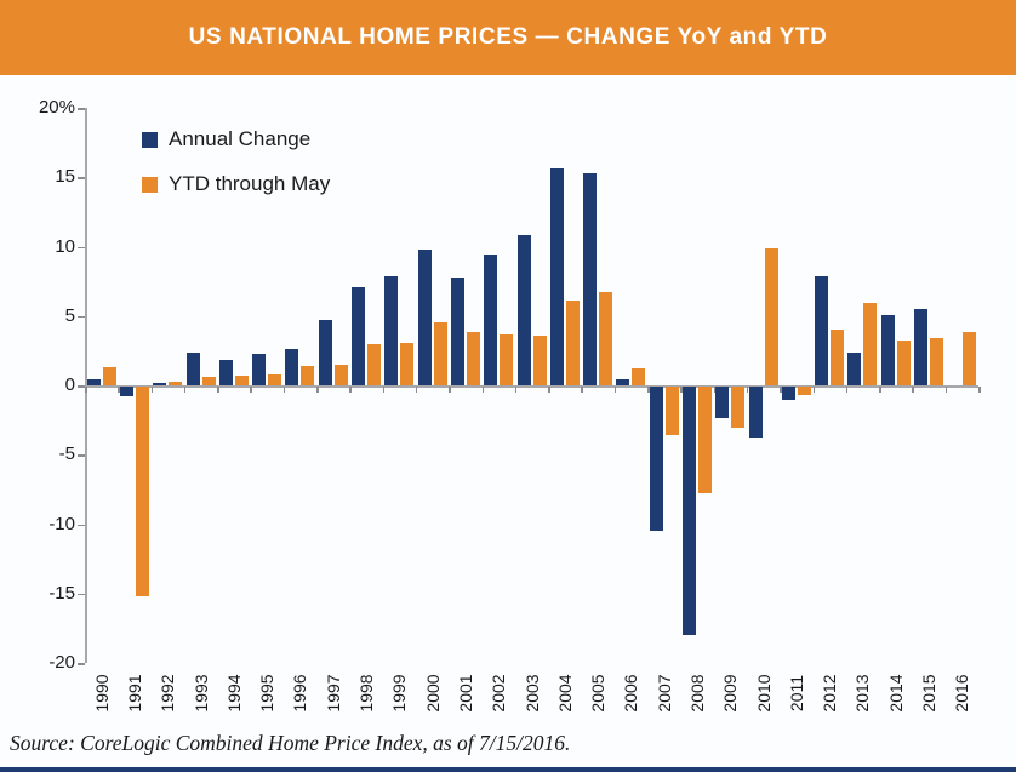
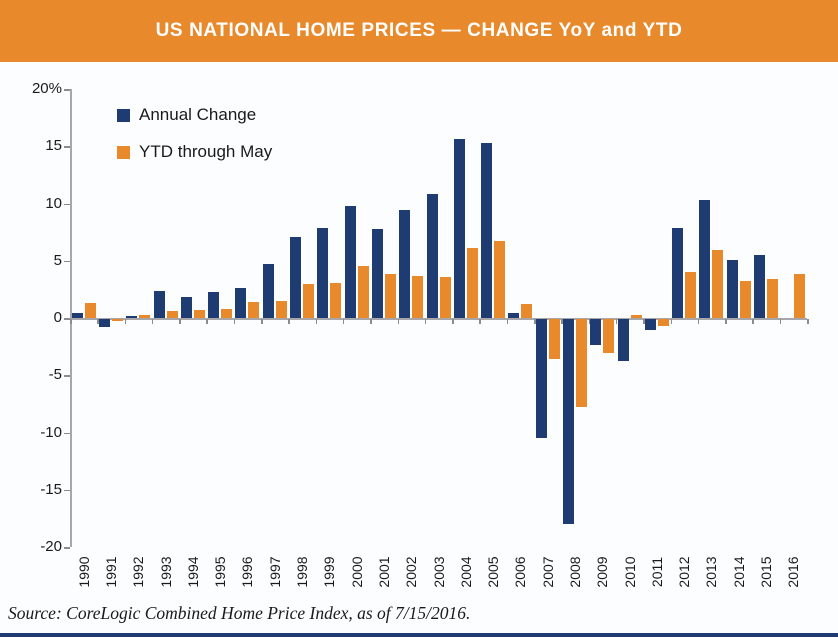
YTD through May/1991: -15.1% -> -0.2%
YTD through May/2010: 9.9% -> 0.3%
Annual Change/2013: 2.4% -> 10.3%
